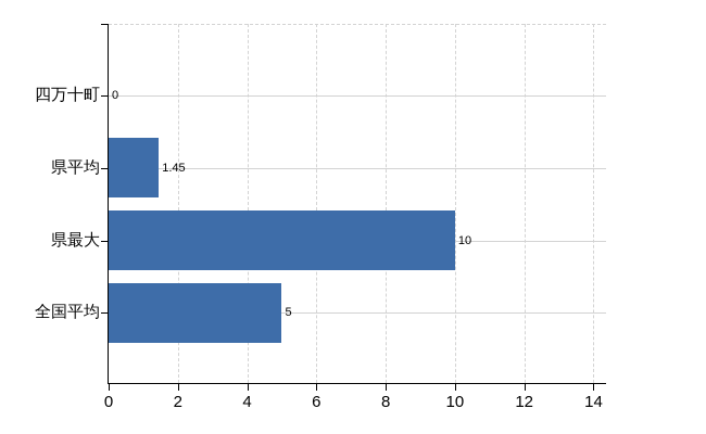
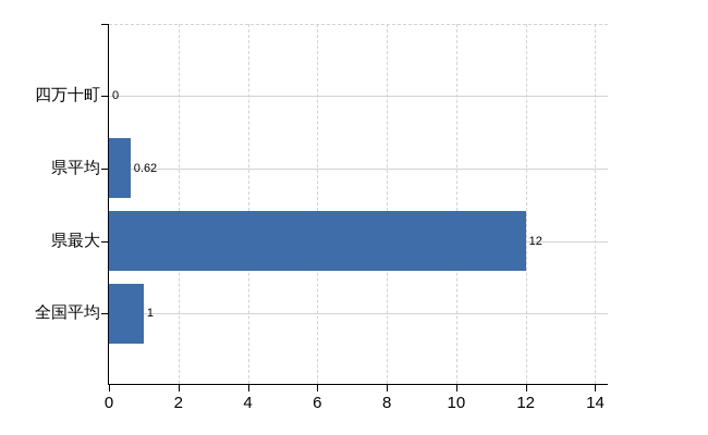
県平均: 1.45 -> 0.62
県最大: 10 -> 12
全国平均: 5 -> 1
